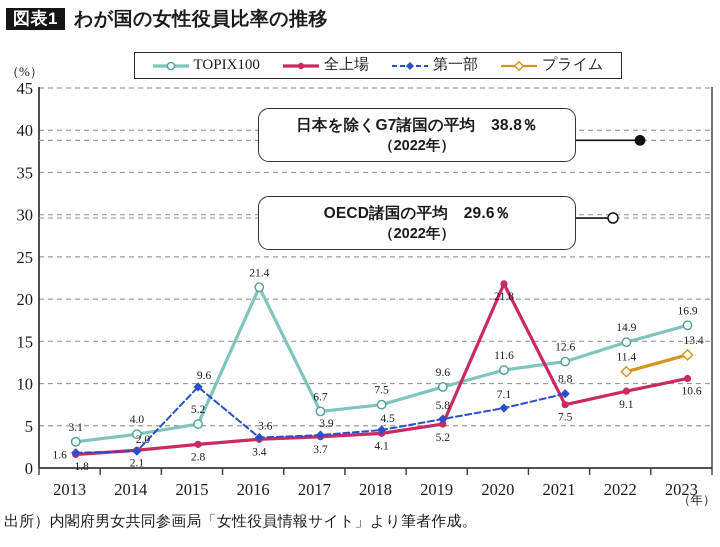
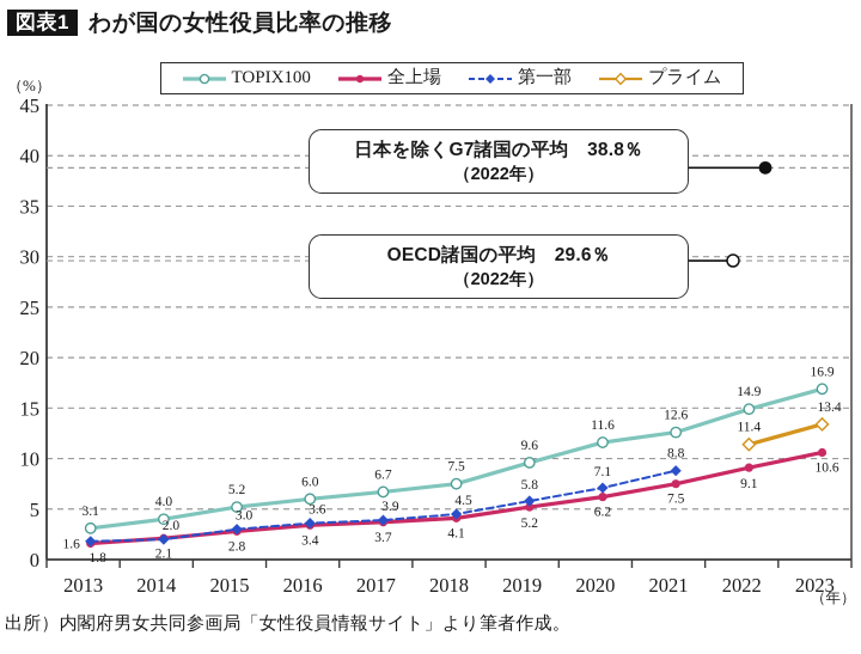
第一部/2015: 9.6 -> 3.0
TOPIX100/2016: 21.4 -> 6.0
全上場/2020: 21.8 -> 6.2
